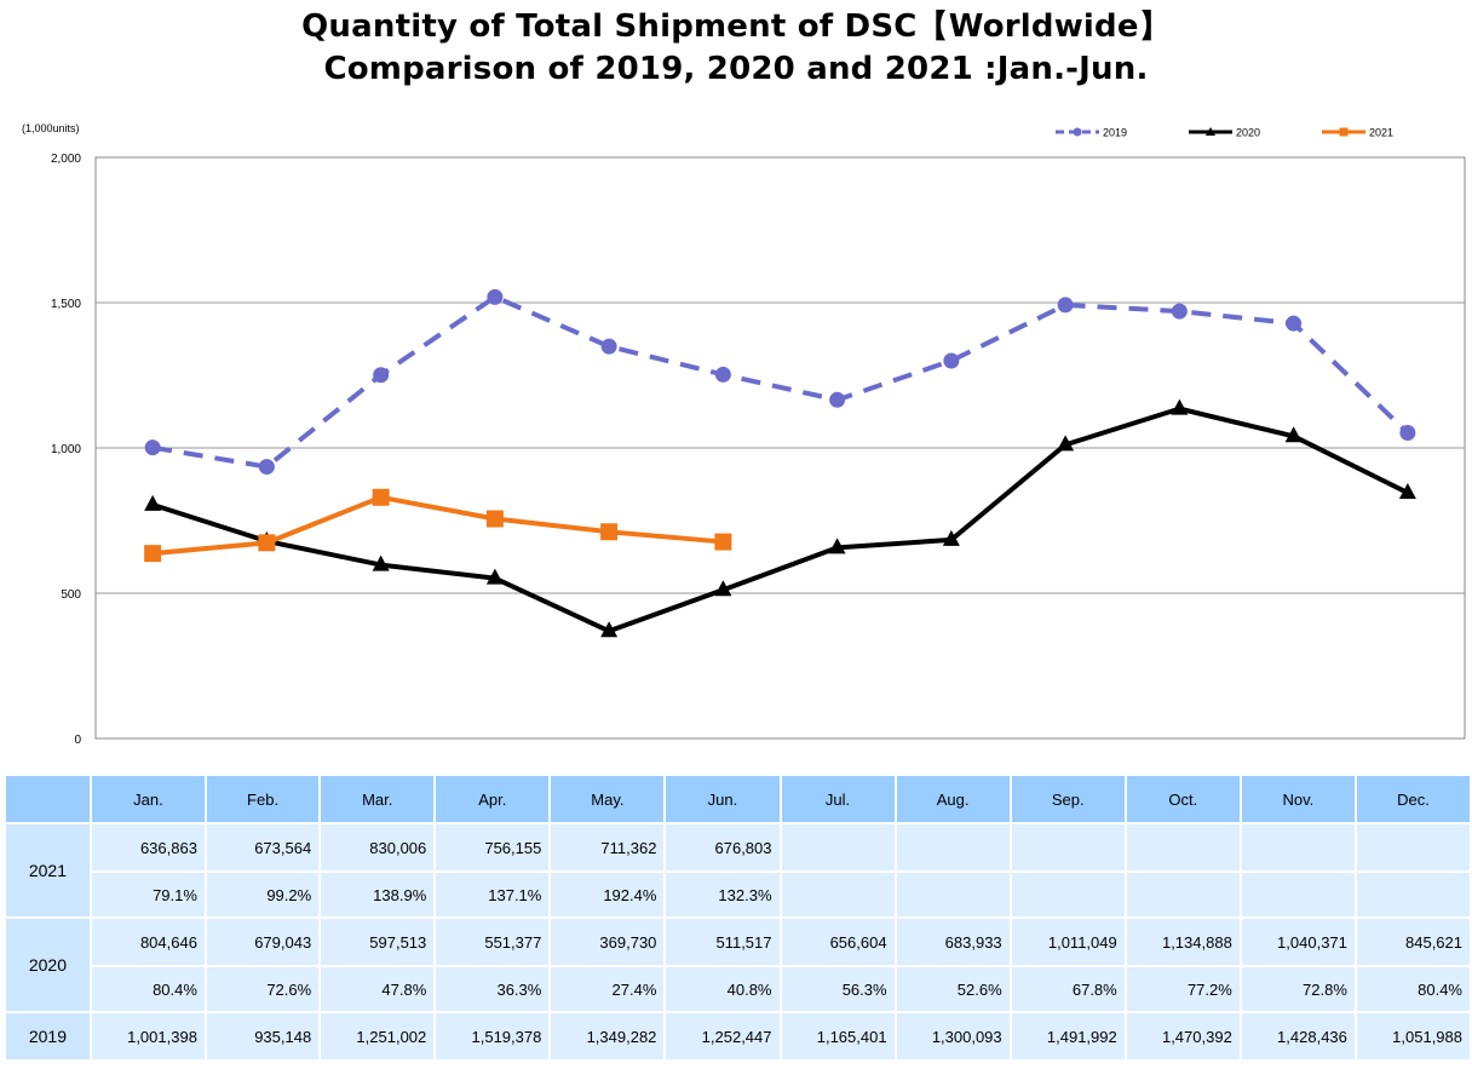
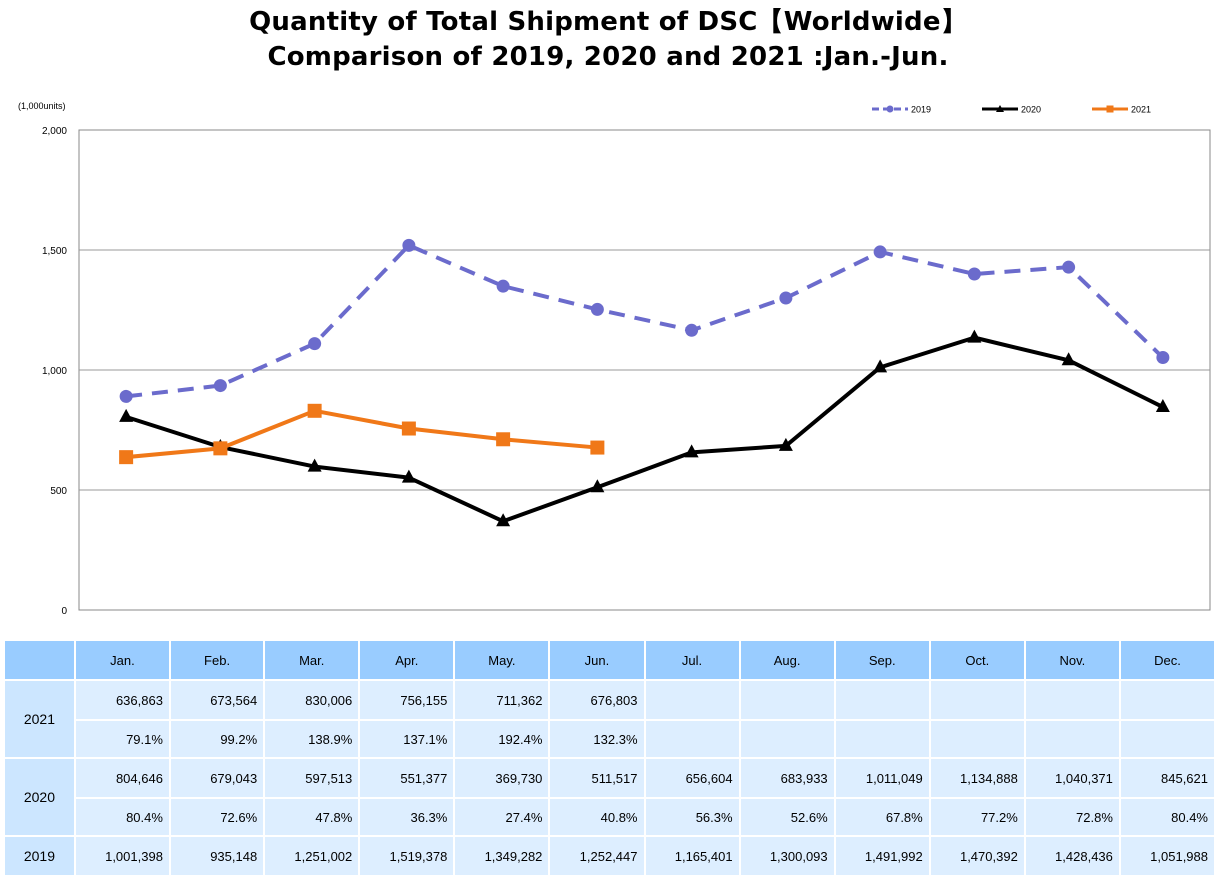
2019/Jan.: 1000 -> 890
2019/Mar.: 1250 -> 1110
2019/Oct.: 1470 -> 1400
